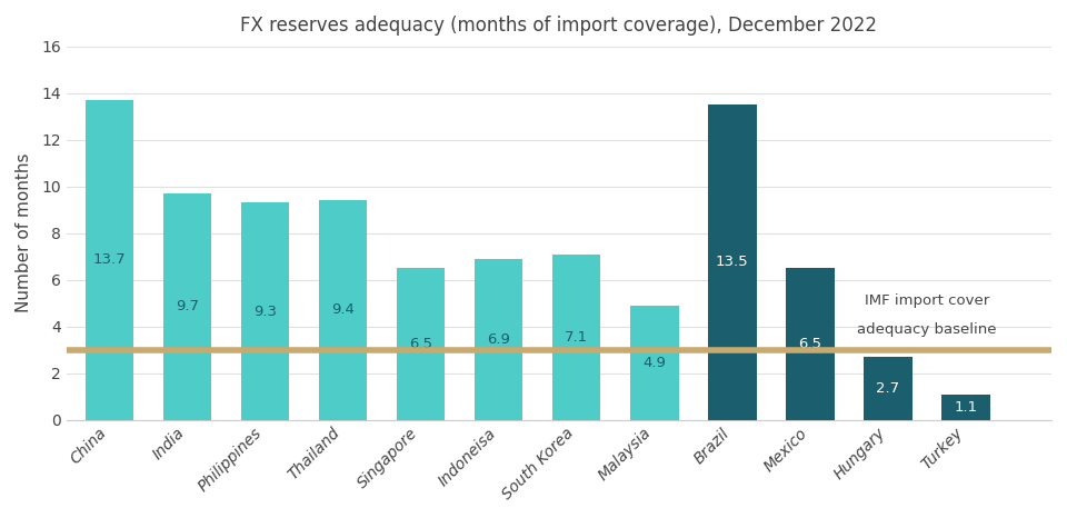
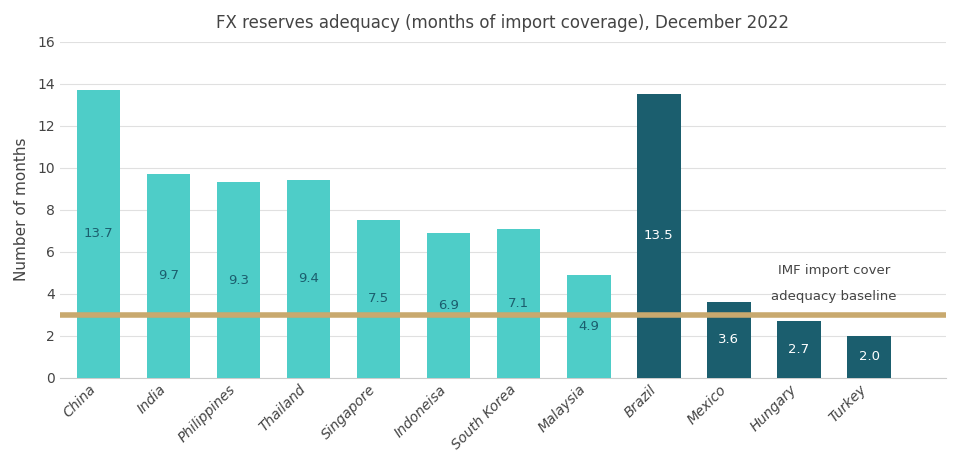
Singapore: 6.5 -> 7.5
Mexico: 6.5 -> 3.6
Turkey: 1.1 -> 2.0
